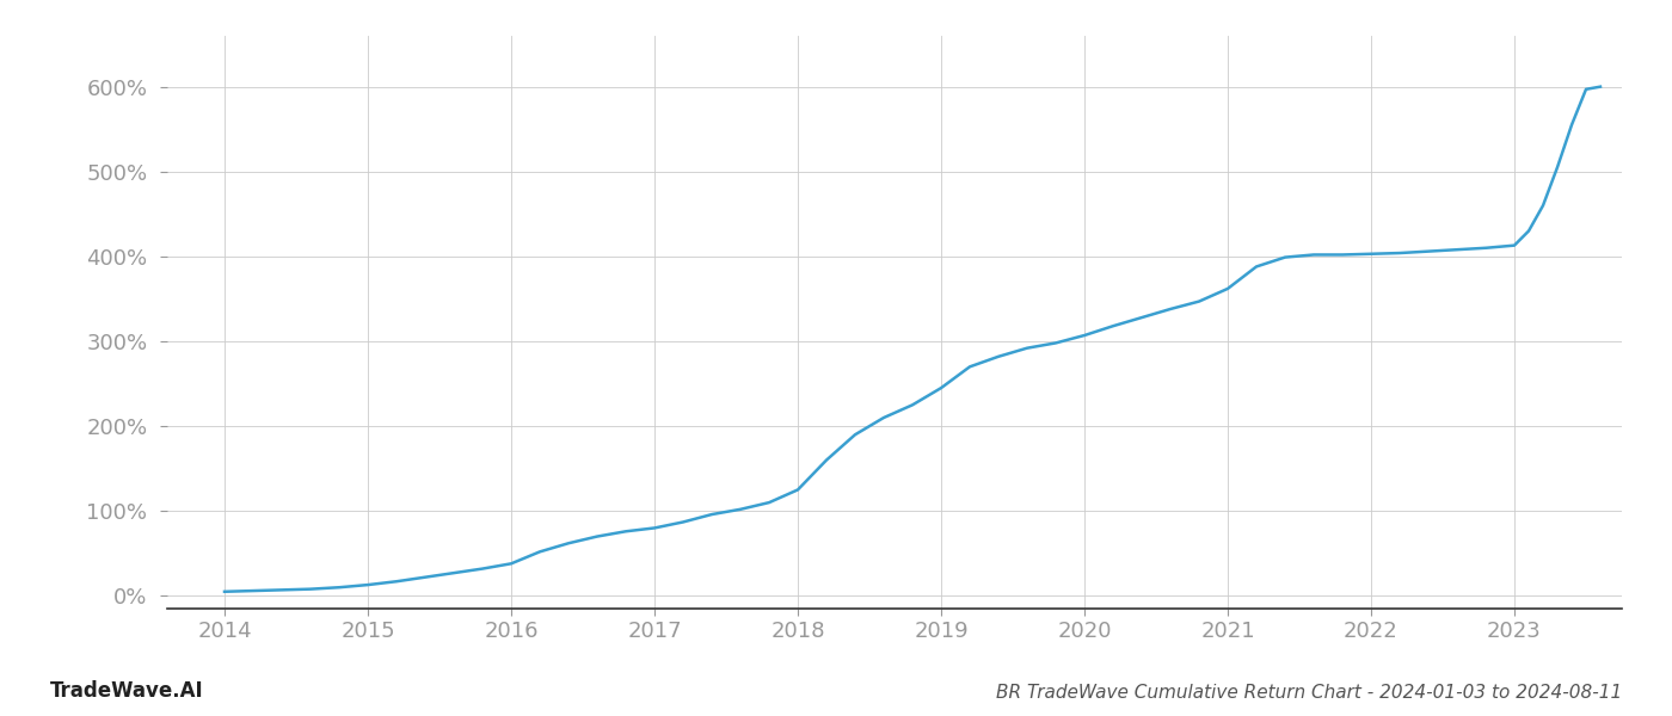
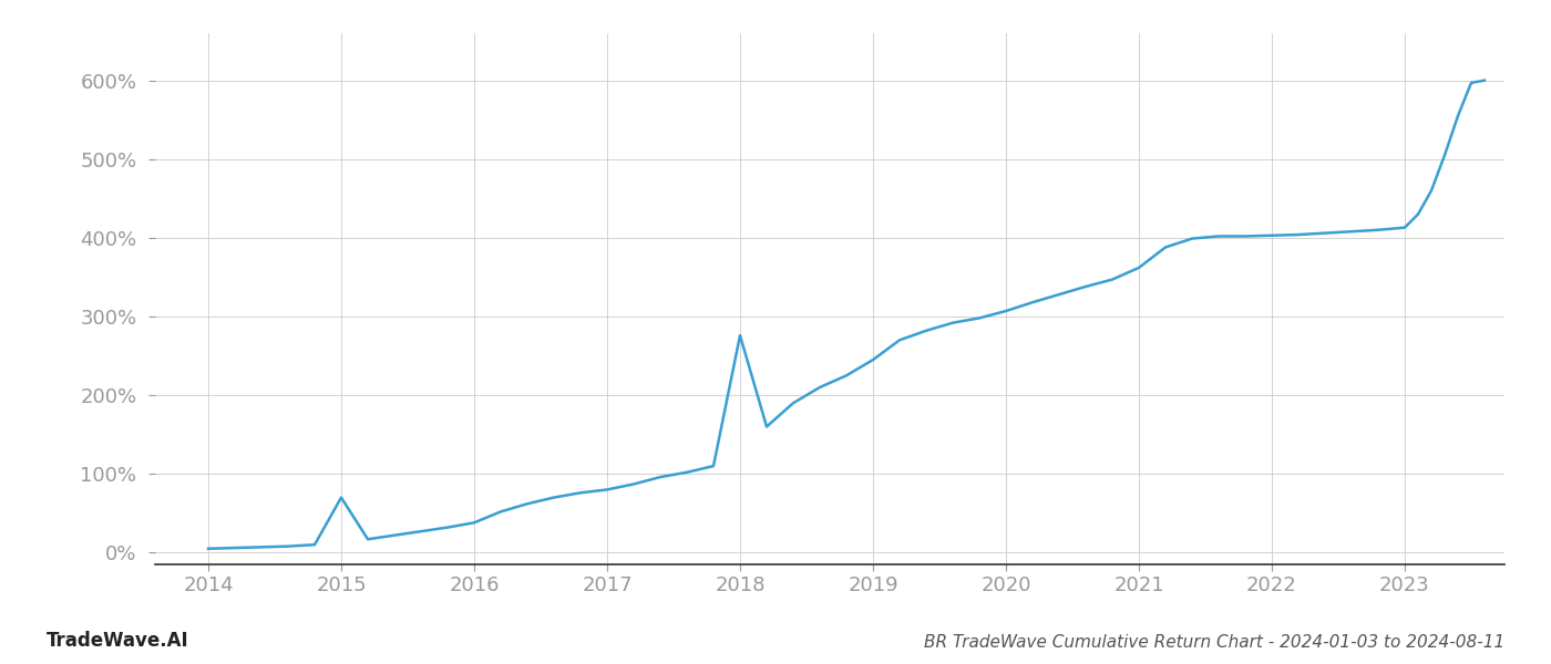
2015: 13% -> 70%
2018: 125% -> 276%
